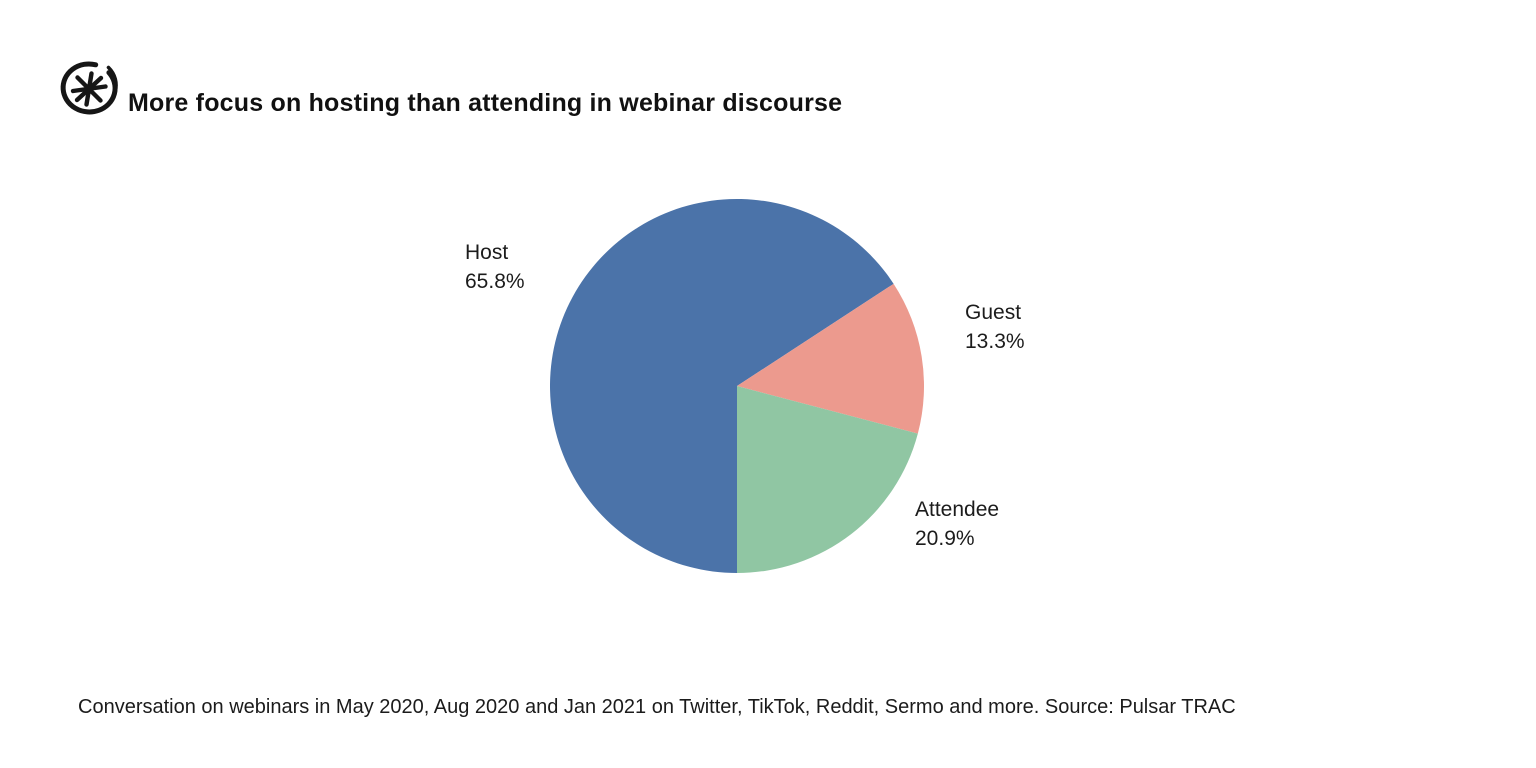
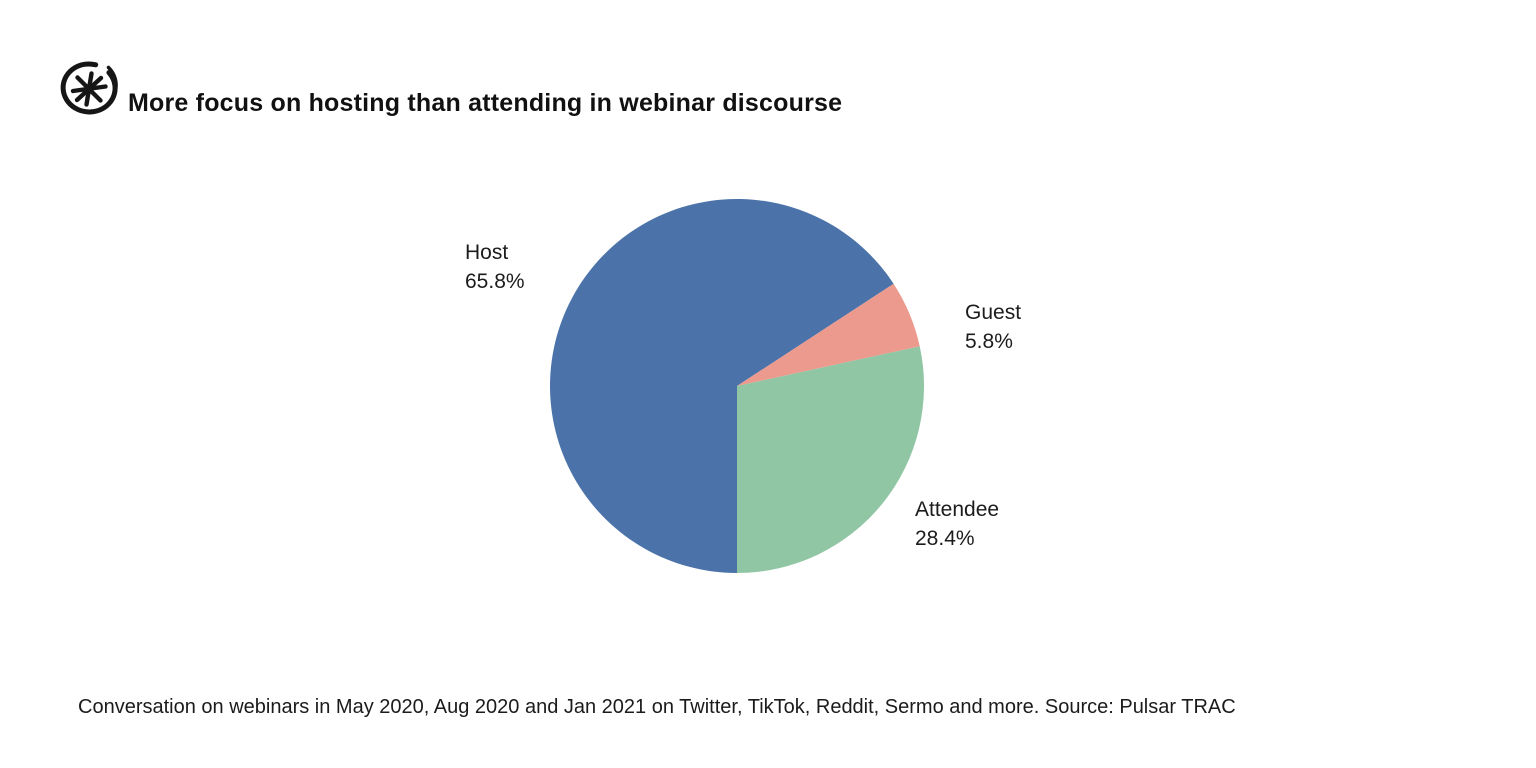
Guest: 13.3% -> 5.8%
Attendee: 20.9% -> 28.4%
